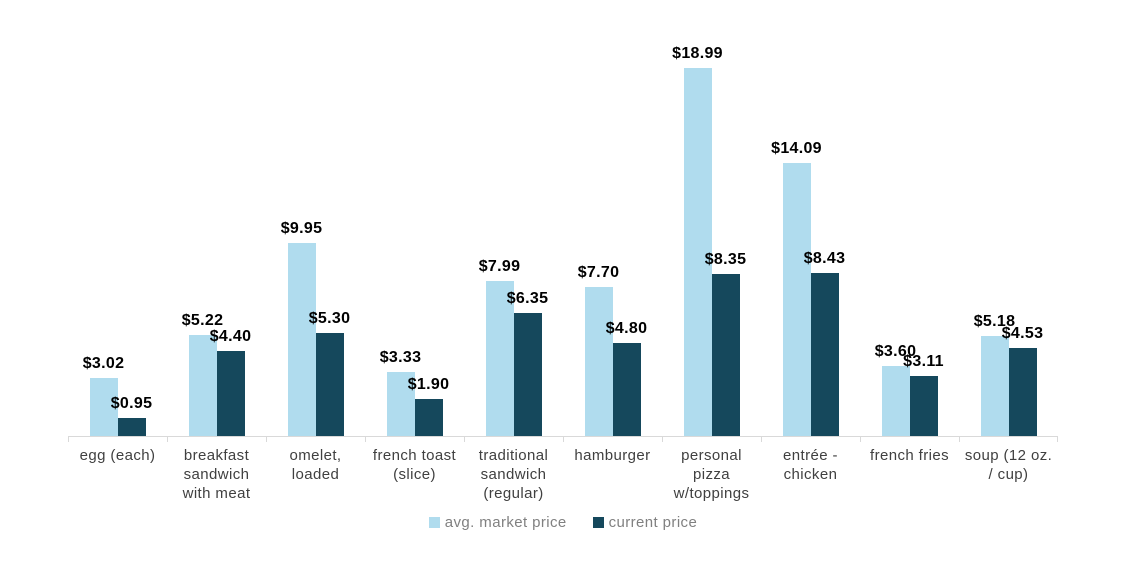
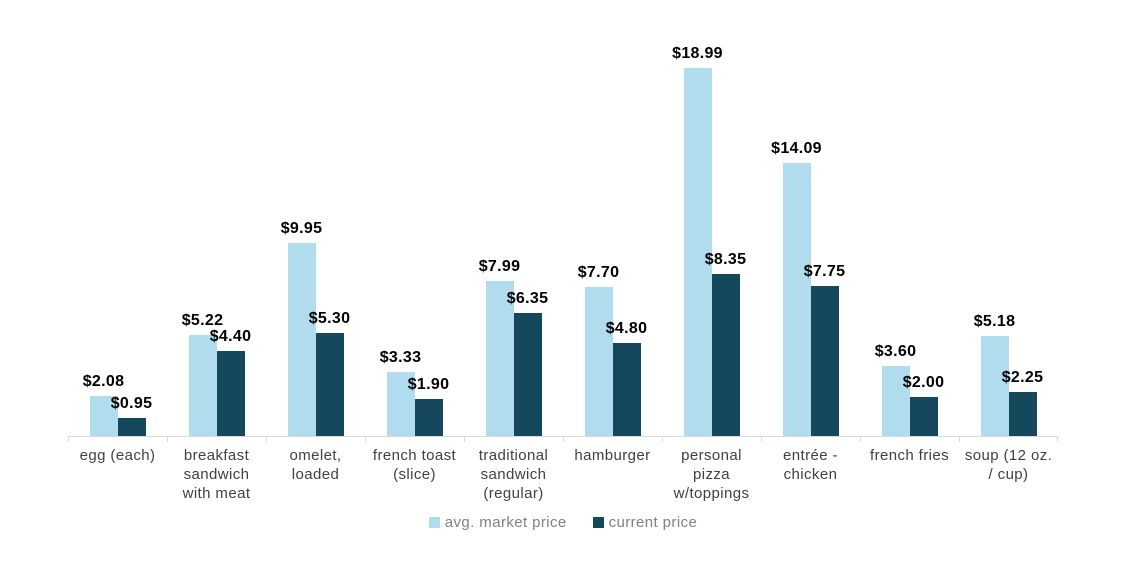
avg. market price/egg (each): $3.02 -> $2.08
current price/entrée - chicken: $8.43 -> $7.75
current price/french fries: $3.11 -> $2.00
current price/soup (12 oz. / cup): $4.53 -> $2.25
